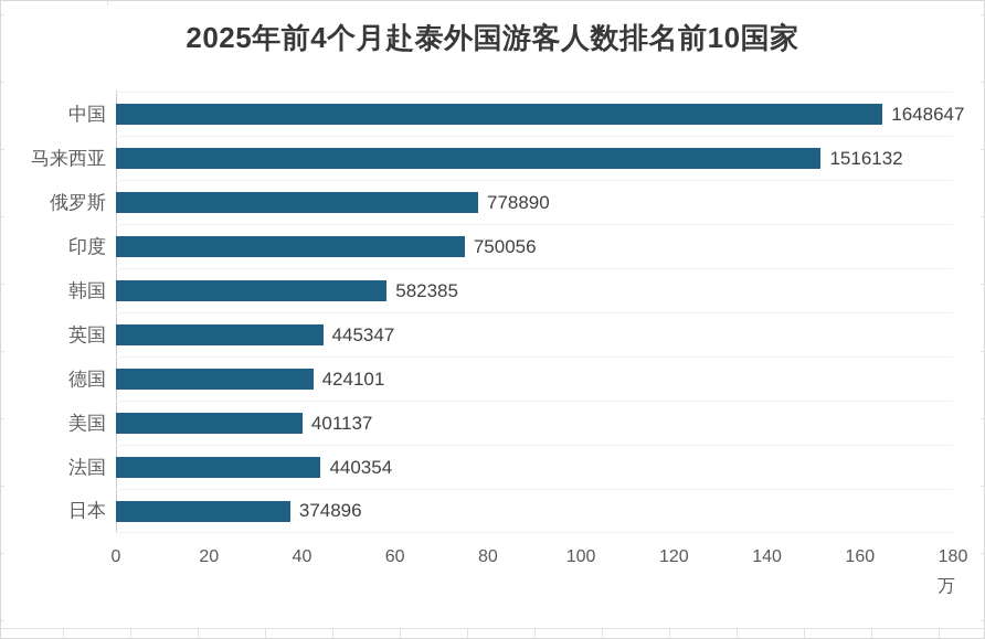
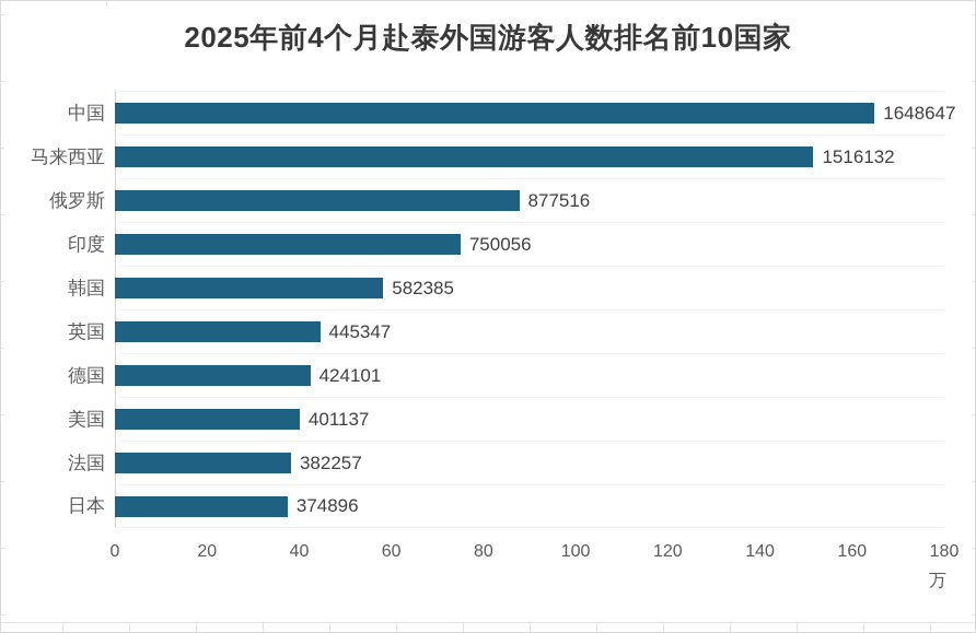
俄罗斯: 778890 -> 877516
法国: 440354 -> 382257
